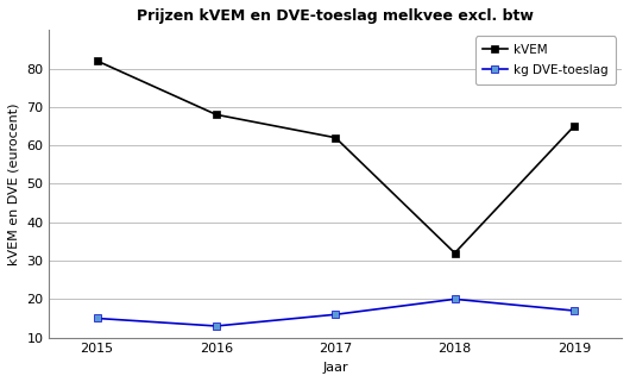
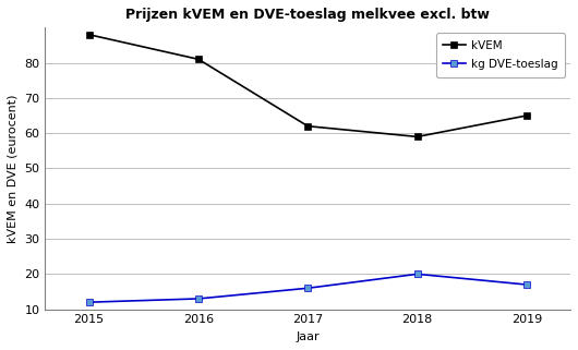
kVEM/2015: 82 -> 88
kg DVE-toeslag/2015: 15 -> 12
kVEM/2016: 68 -> 81
kVEM/2018: 32 -> 59
